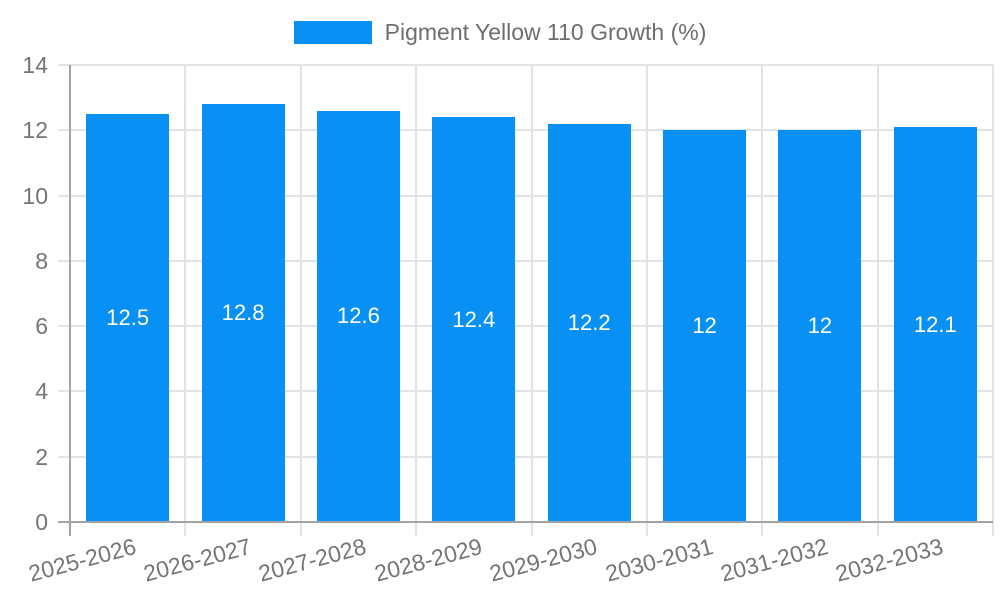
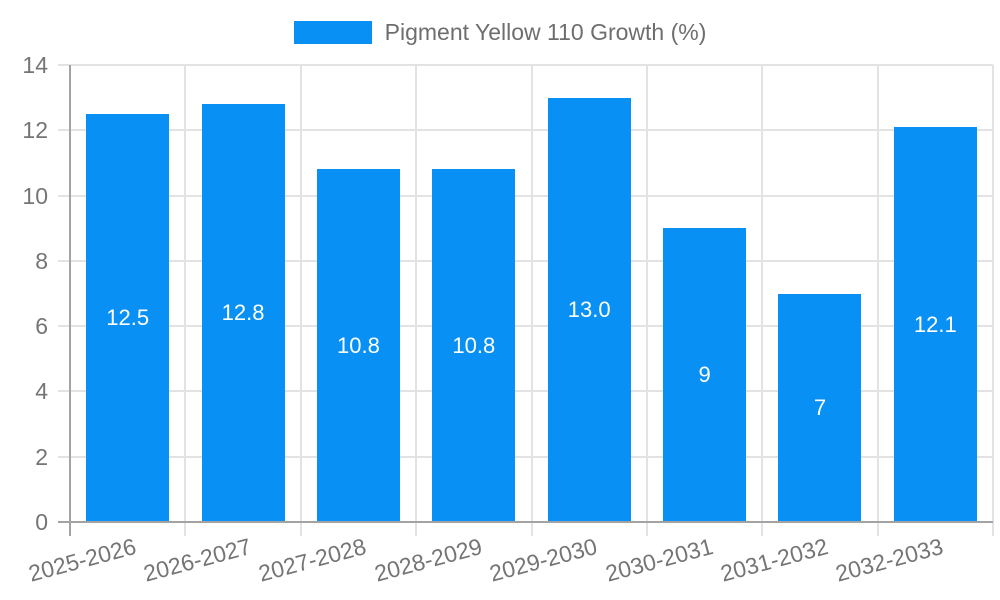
2027-2028: 12.6 -> 10.8
2028-2029: 12.4 -> 10.8
2029-2030: 12.2 -> 13.0
2030-2031: 12 -> 9
2031-2032: 12 -> 7
